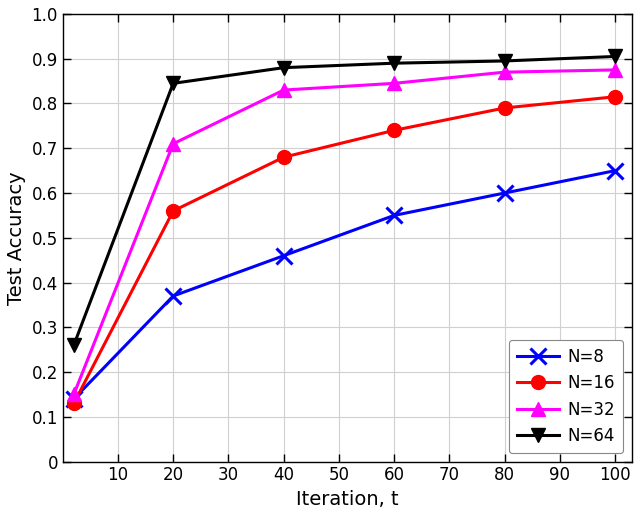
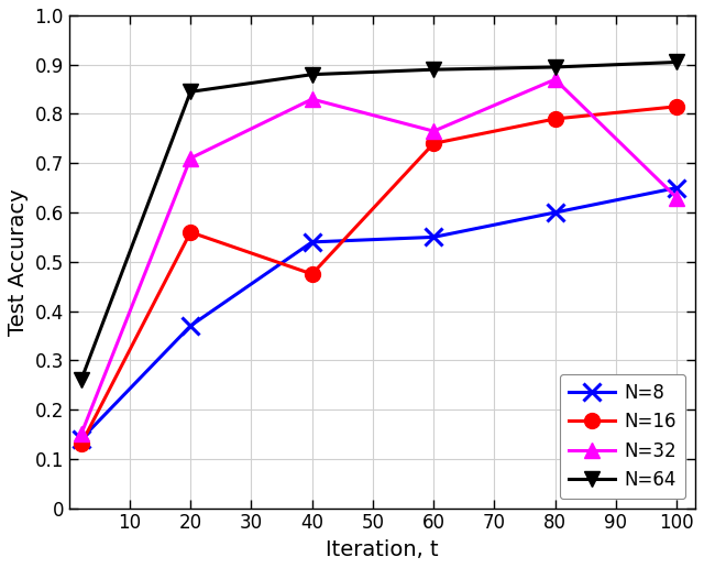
N=8/40: 0.46 -> 0.54
N=16/40: 0.680 -> 0.475
N=32/60: 0.845 -> 0.765
N=32/100: 0.875 -> 0.630
